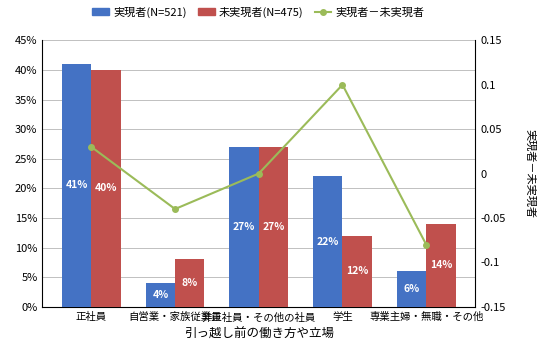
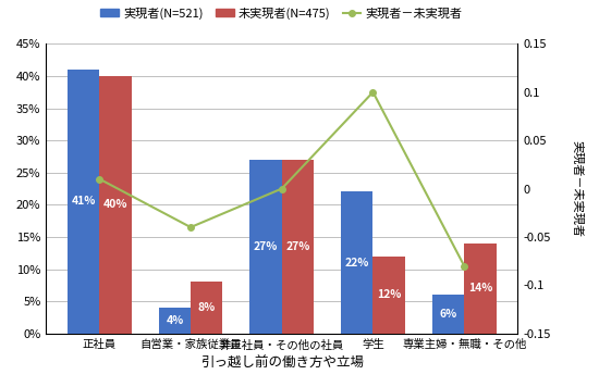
実現者－未実現者/正社員: 0.03 -> 0.01
